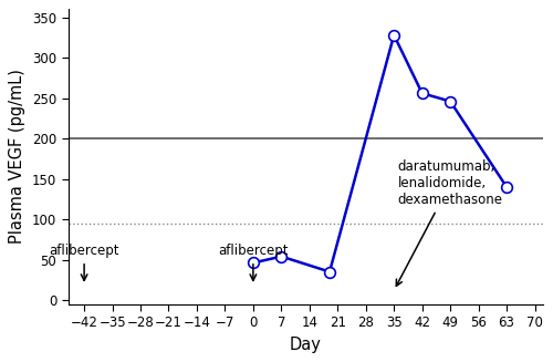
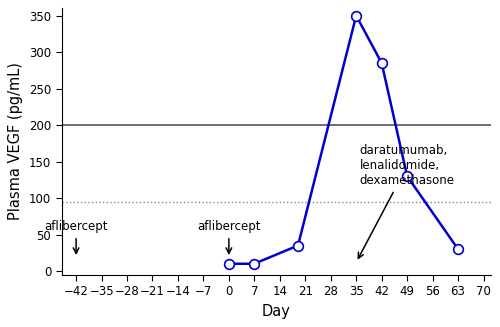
0: 46 -> 10
7: 54 -> 10
35: 328 -> 350
42: 256 -> 285
49: 246 -> 130
63: 140 -> 30
